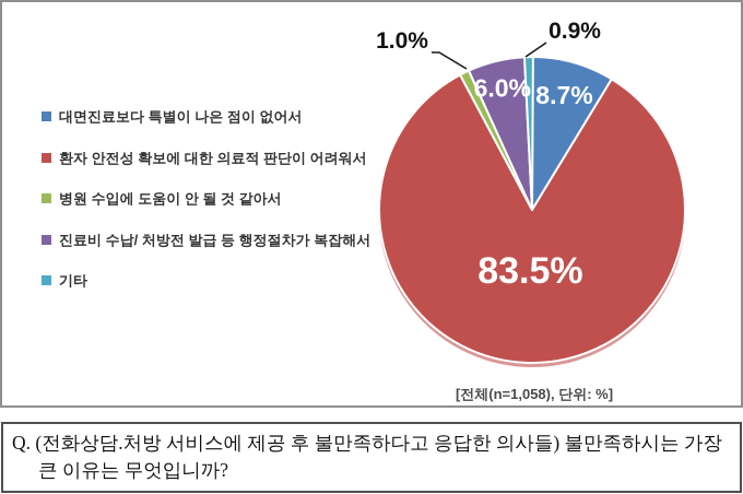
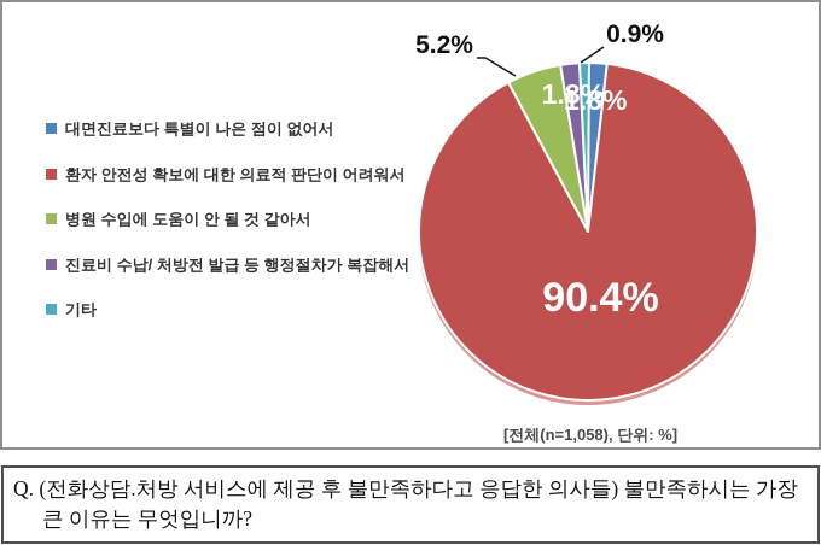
대면진료보다 특별이 나은 점이 없어서: 8.7% -> 1.8%
환자 안전성 확보에 대한 의료적 판단이 어려워서: 83.5% -> 90.4%
병원 수입에 도움이 안 될 것 같아서: 1.0% -> 5.2%
진료비 수납/ 처방전 발급 등 행정절차가 복잡해서: 6.0% -> 1.8%
